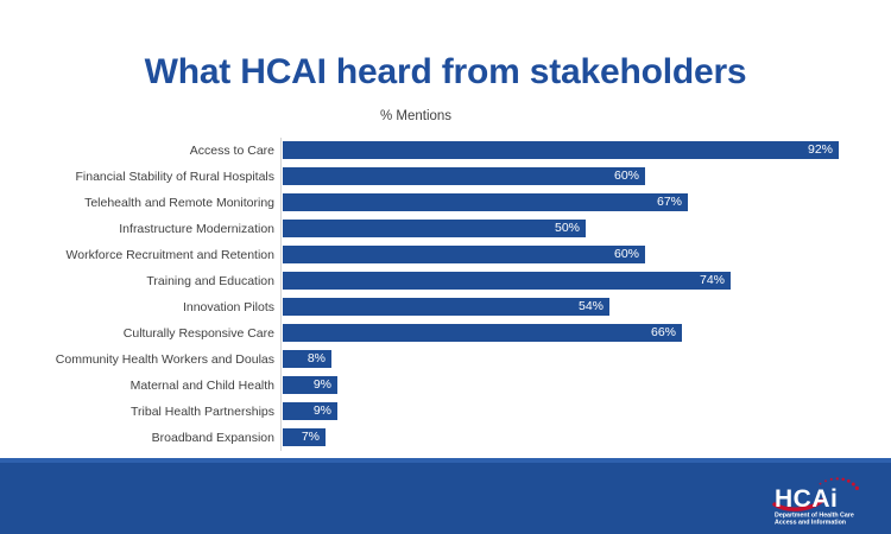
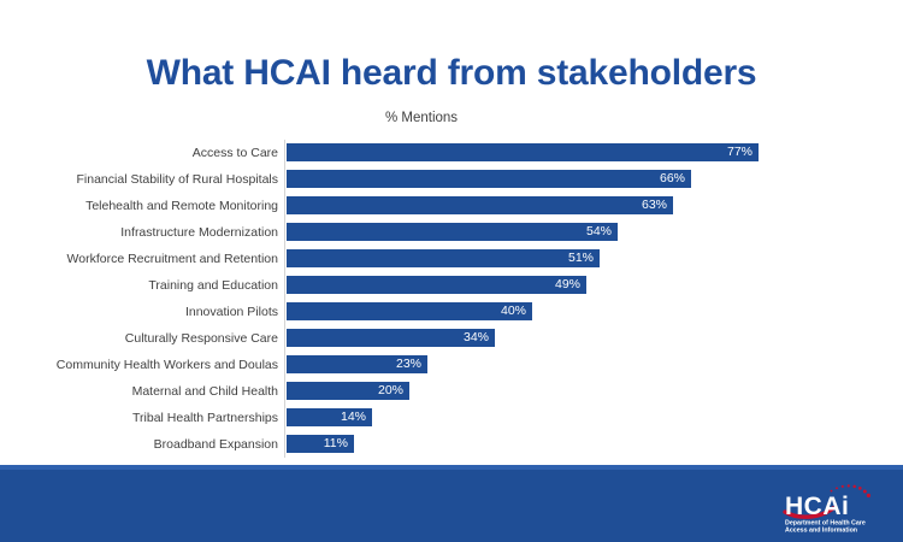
Access to Care: 92% -> 77%
Financial Stability of Rural Hospitals: 60% -> 66%
Telehealth and Remote Monitoring: 67% -> 63%
Infrastructure Modernization: 50% -> 54%
Workforce Recruitment and Retention: 60% -> 51%
Training and Education: 74% -> 49%
Innovation Pilots: 54% -> 40%
Culturally Responsive Care: 66% -> 34%
Community Health Workers and Doulas: 8% -> 23%
Maternal and Child Health: 9% -> 20%
Tribal Health Partnerships: 9% -> 14%
Broadband Expansion: 7% -> 11%
